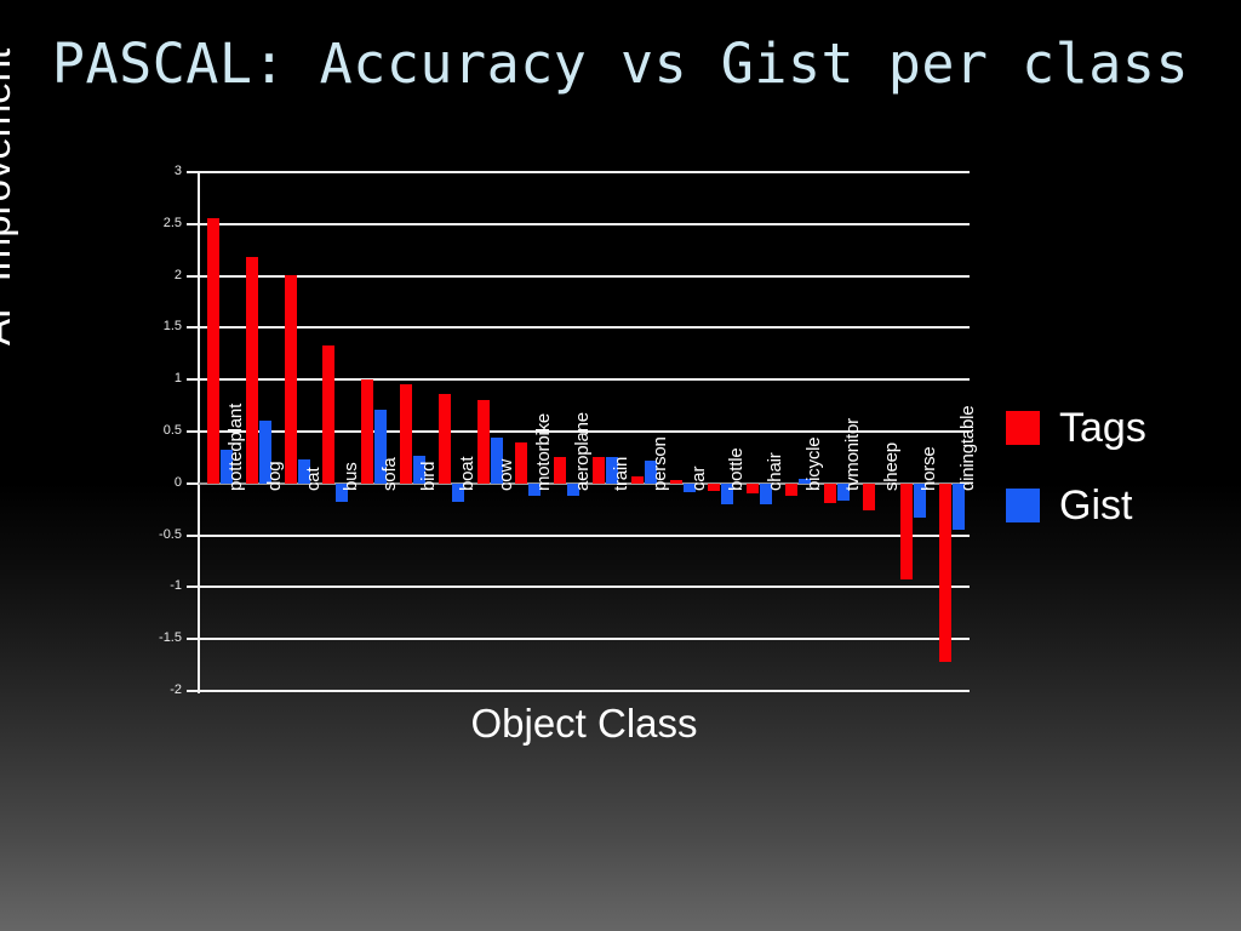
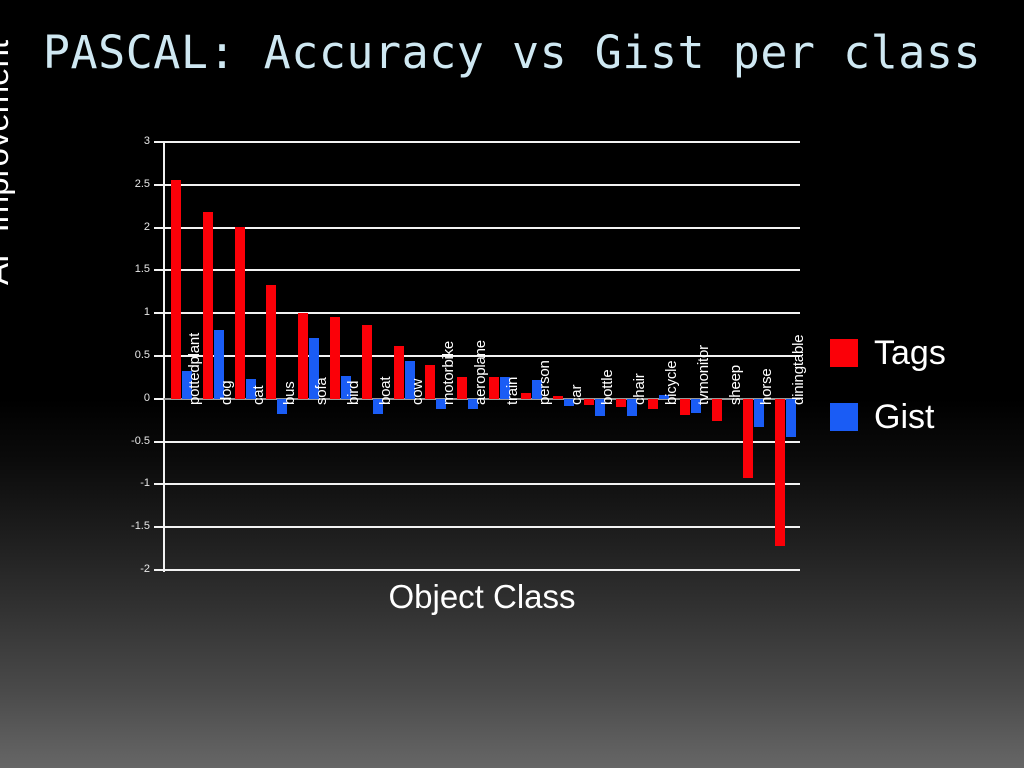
Gist/dog: 0.6 -> 0.8
Tags/cow: 0.8 -> 0.6
